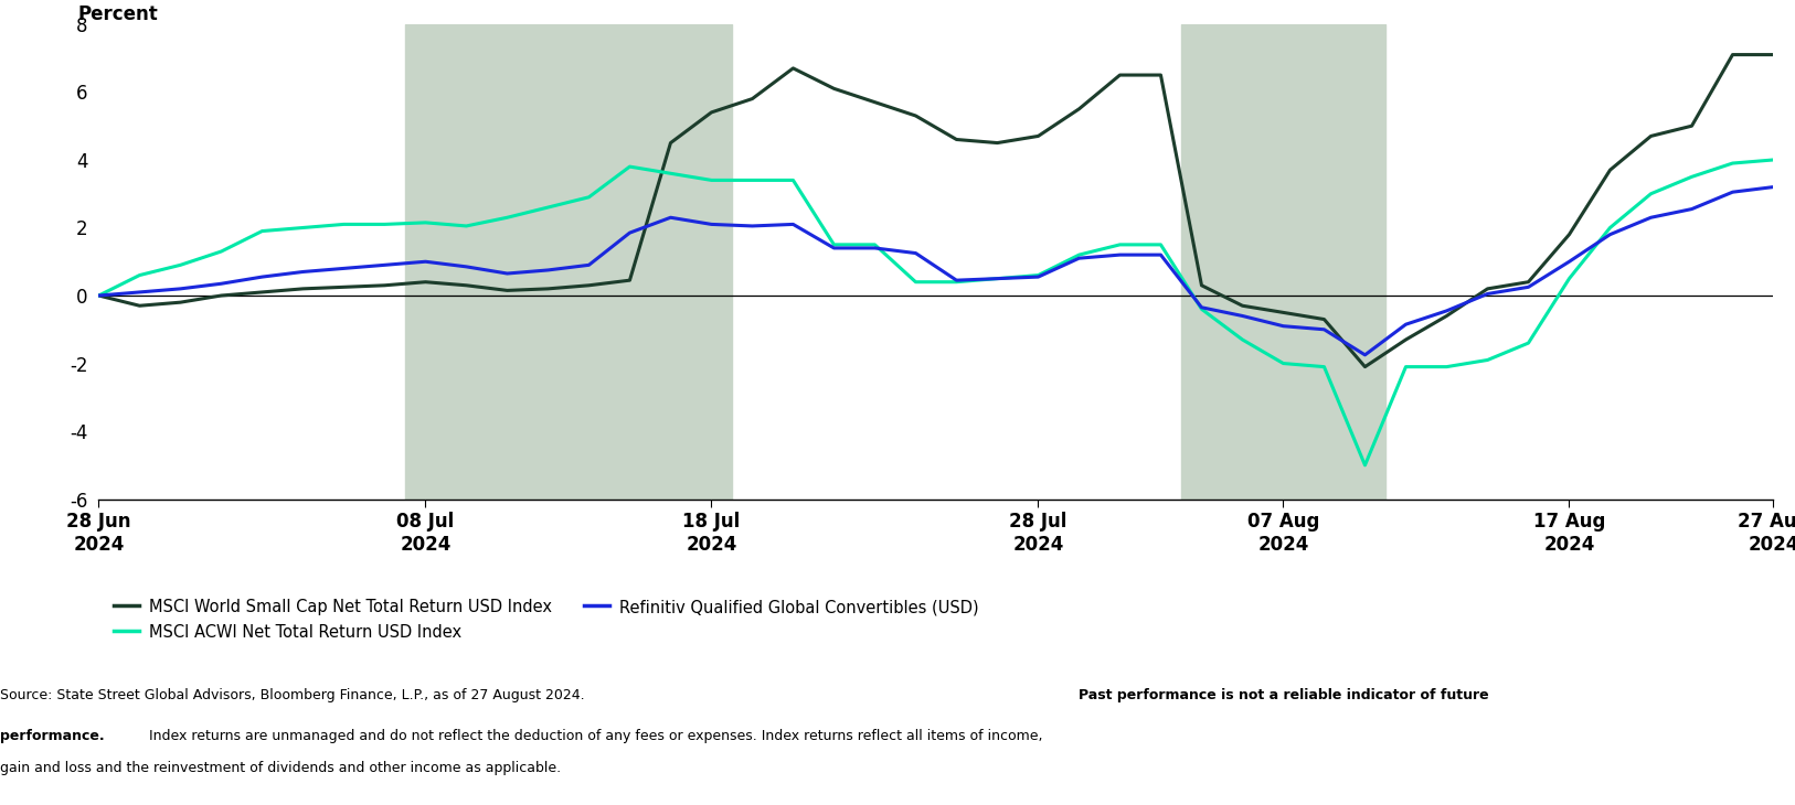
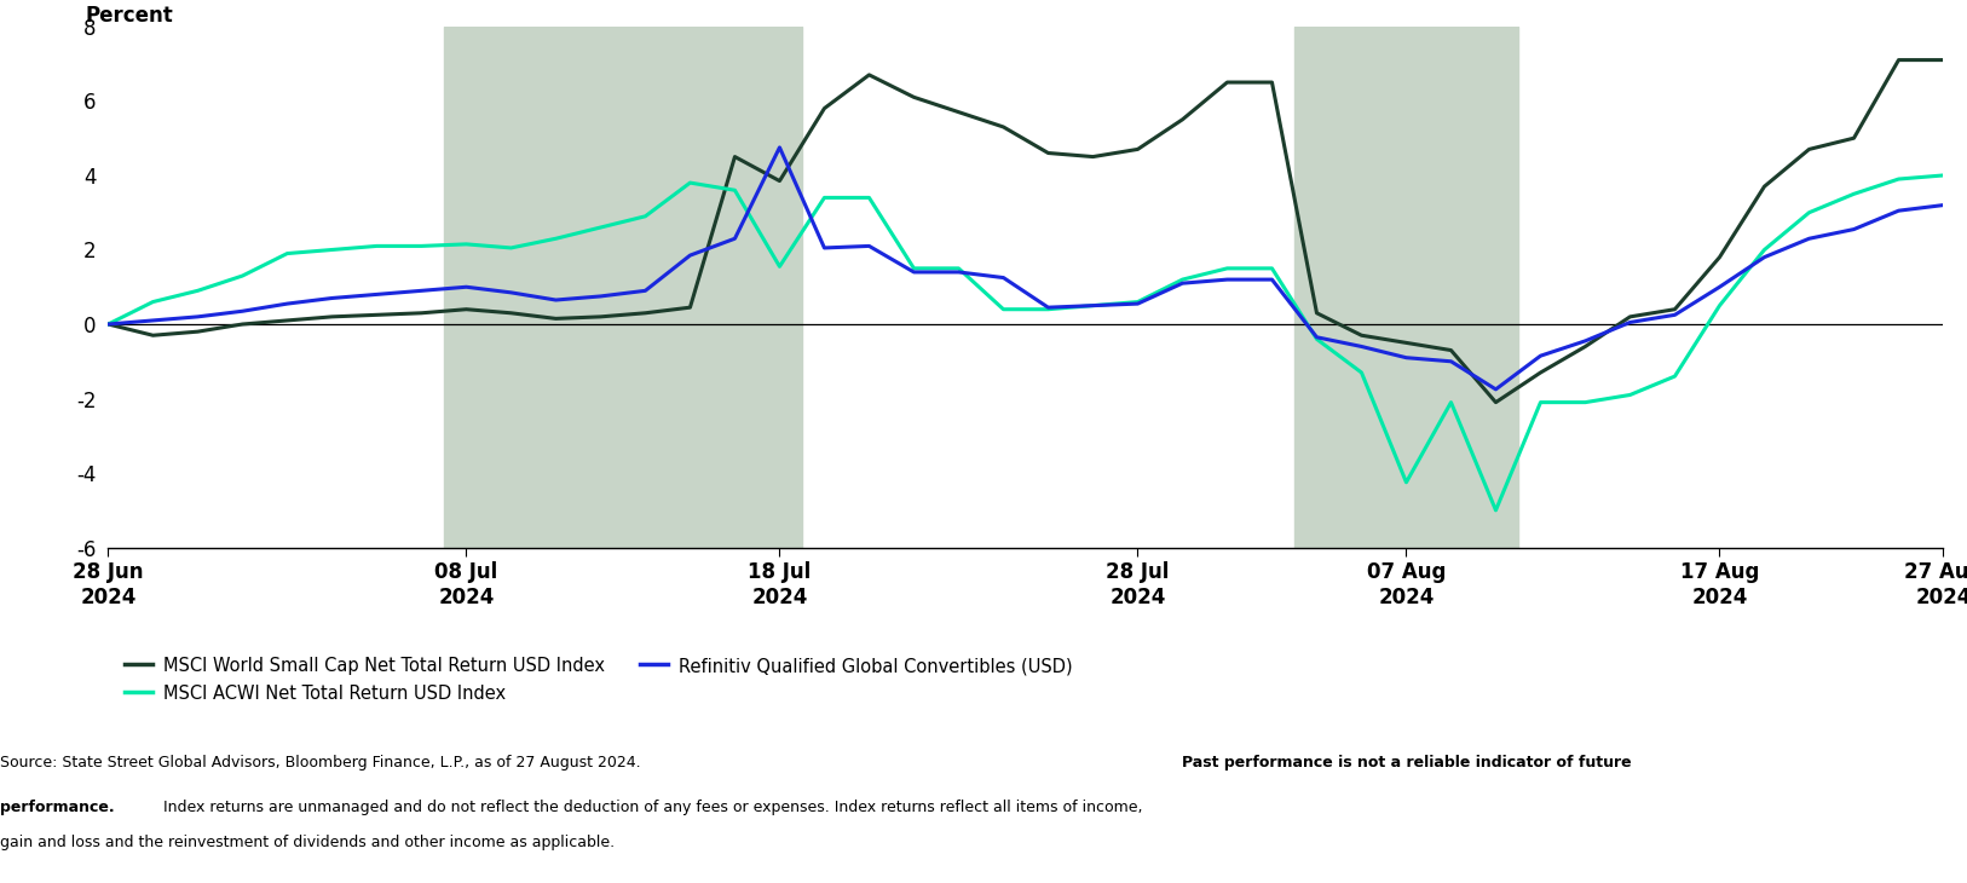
MSCI World Small Cap Net Total Return USD Index/18 Jul 2024: 5.40 -> 3.85
MSCI ACWI Net Total Return USD Index/18 Jul 2024: 3.40 -> 1.55
Refinitiv Qualified Global Convertibles (USD)/18 Jul 2024: 2.10 -> 4.75
MSCI ACWI Net Total Return USD Index/07 Aug 2024: -2.00 -> -4.25
